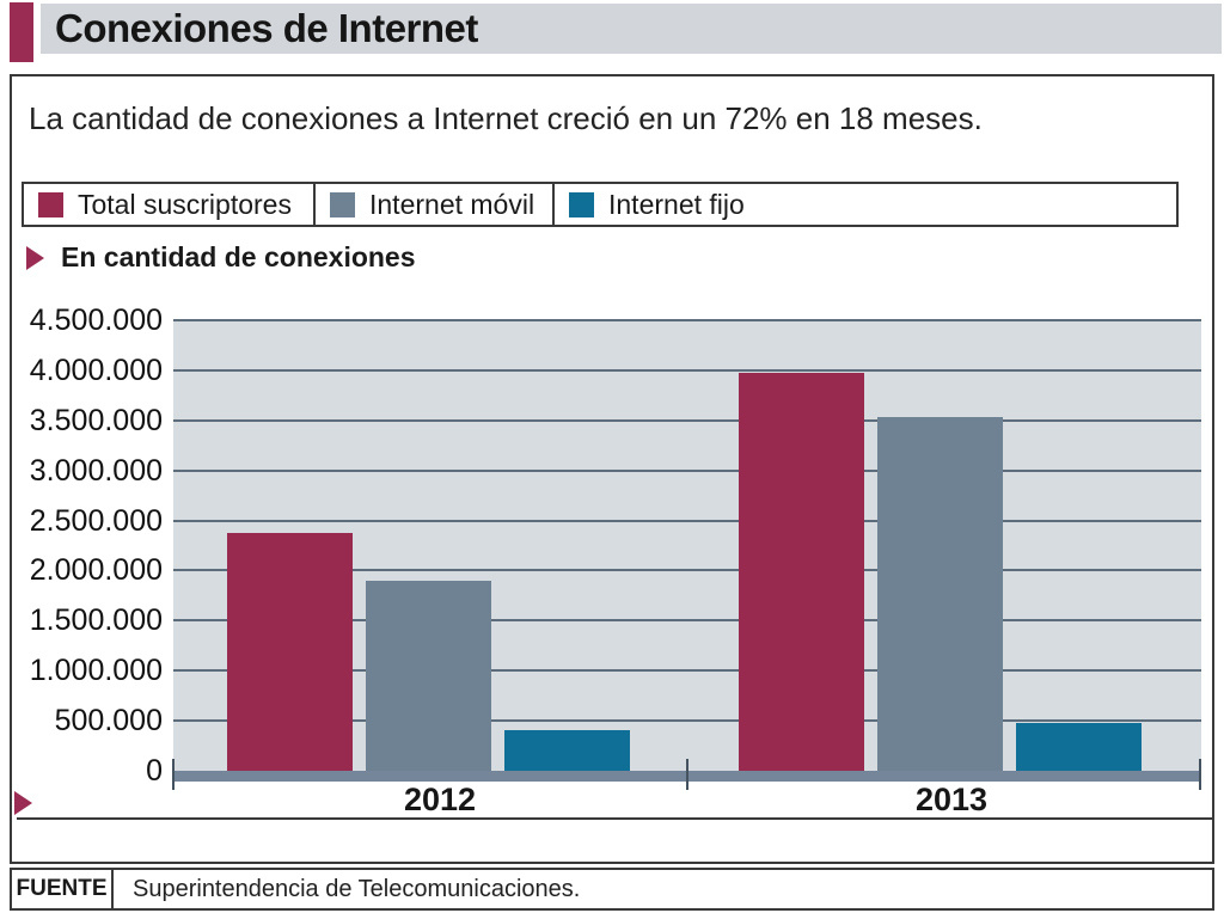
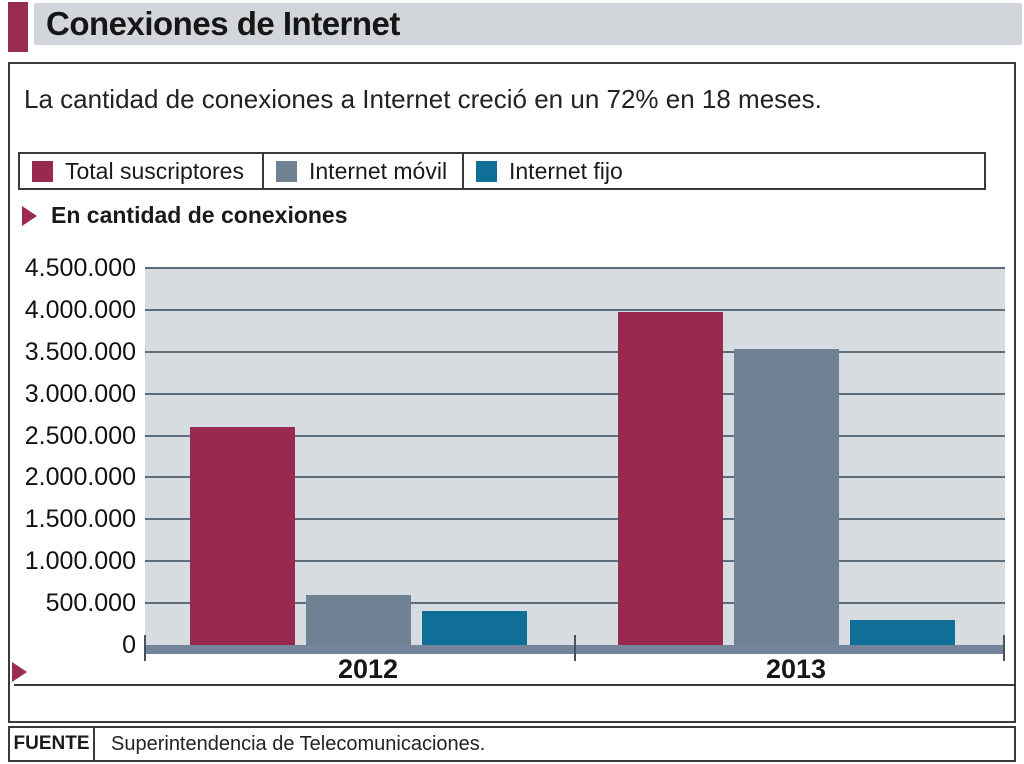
Total suscriptores/2012: 2400000 -> 2600000
Internet móvil/2012: 1900000 -> 600000
Internet fijo/2013: 500000 -> 300000
